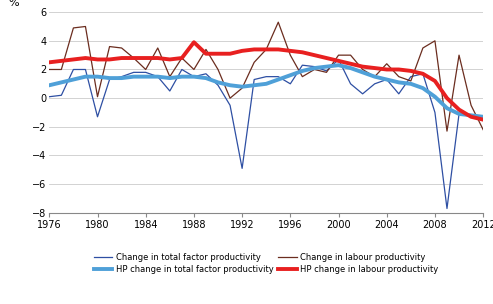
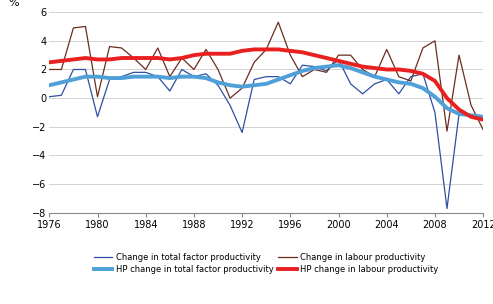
HP change in labour productivity/1988: 3.9 -> 3.0
Change in total factor productivity/1992: -4.9 -> -2.4
Change in labour productivity/2004: 2.4 -> 3.4
